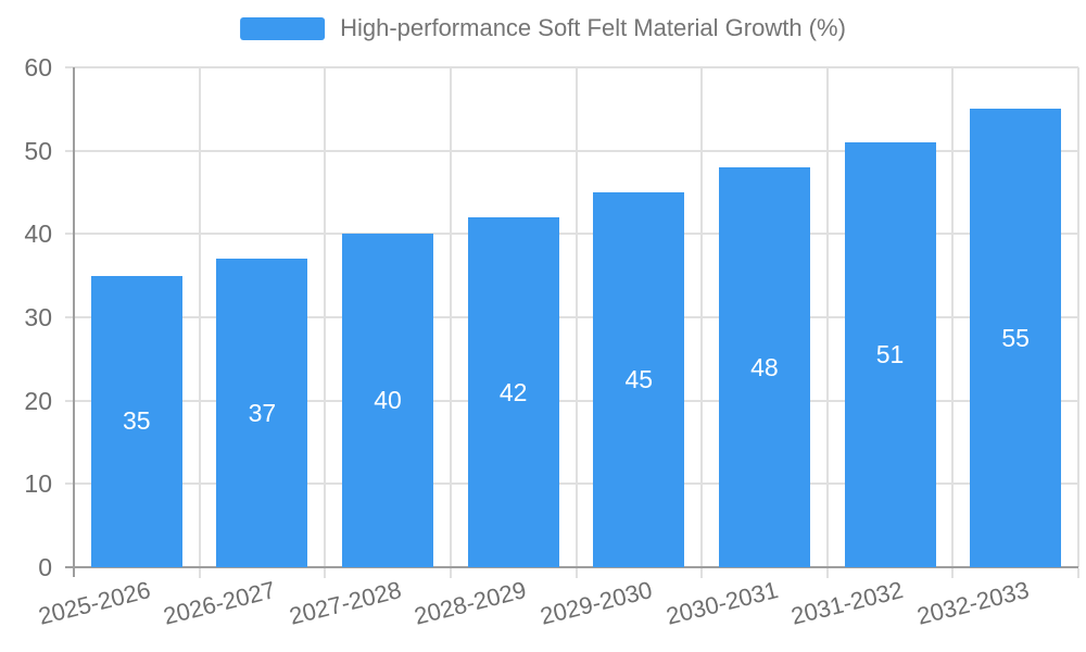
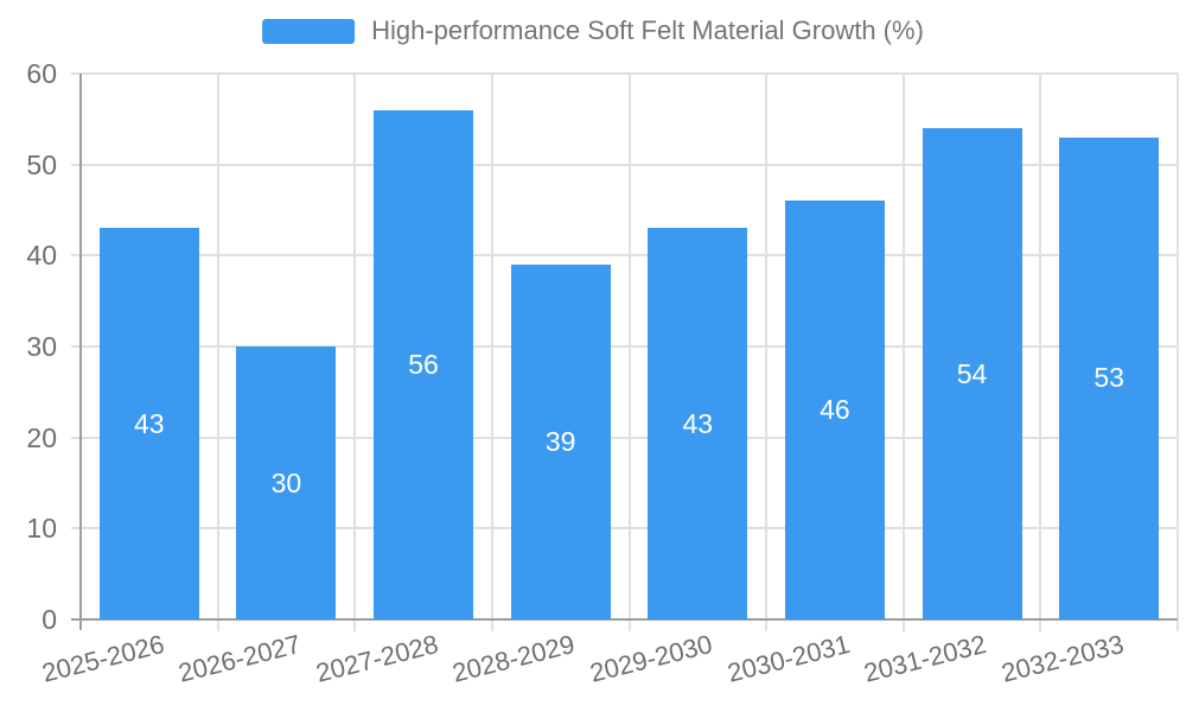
2025-2026: 35 -> 43
2026-2027: 37 -> 30
2027-2028: 40 -> 56
2028-2029: 42 -> 39
2029-2030: 45 -> 43
2030-2031: 48 -> 46
2031-2032: 51 -> 54
2032-2033: 55 -> 53
